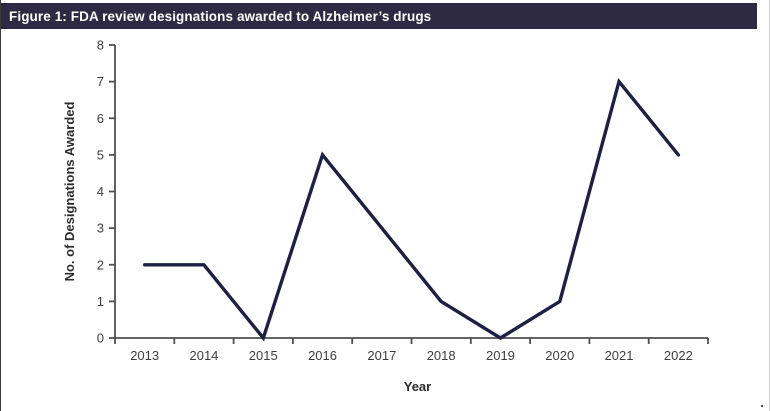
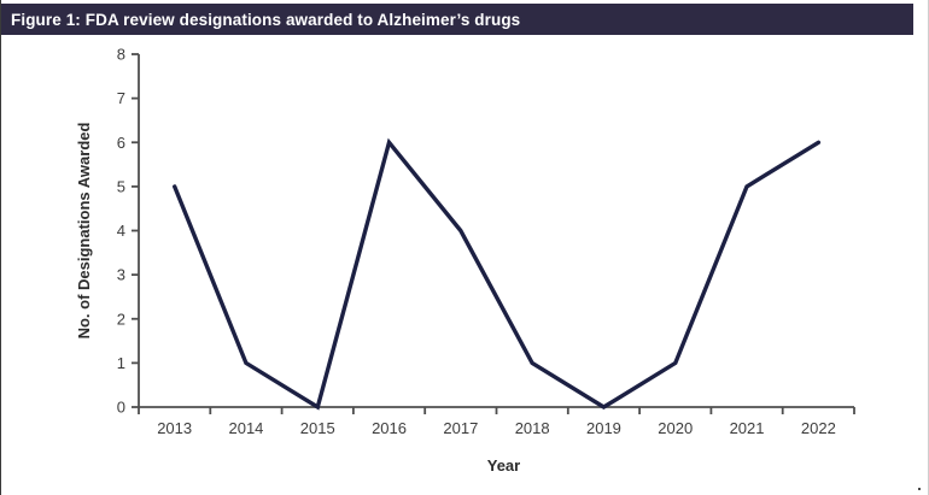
2013: 2 -> 5
2014: 2 -> 1
2016: 5 -> 6
2017: 3 -> 4
2021: 7 -> 5
2022: 5 -> 6
